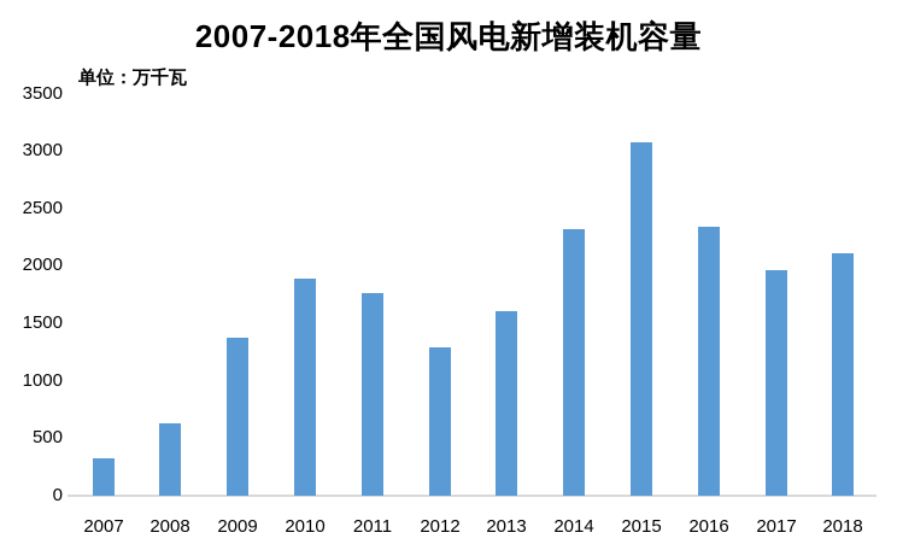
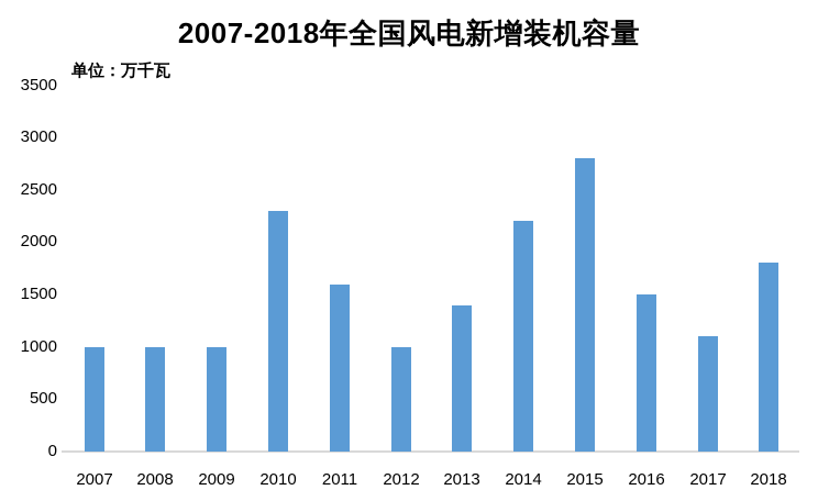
2007: 300 -> 1000
2008: 600 -> 1000
2009: 1400 -> 1000
2010: 1900 -> 2300
2011: 1800 -> 1600
2012: 1300 -> 1000
2013: 1600 -> 1400
2014: 2300 -> 2200
2015: 3100 -> 2800
2016: 2300 -> 1500
2017: 2000 -> 1100
2018: 2100 -> 1800
